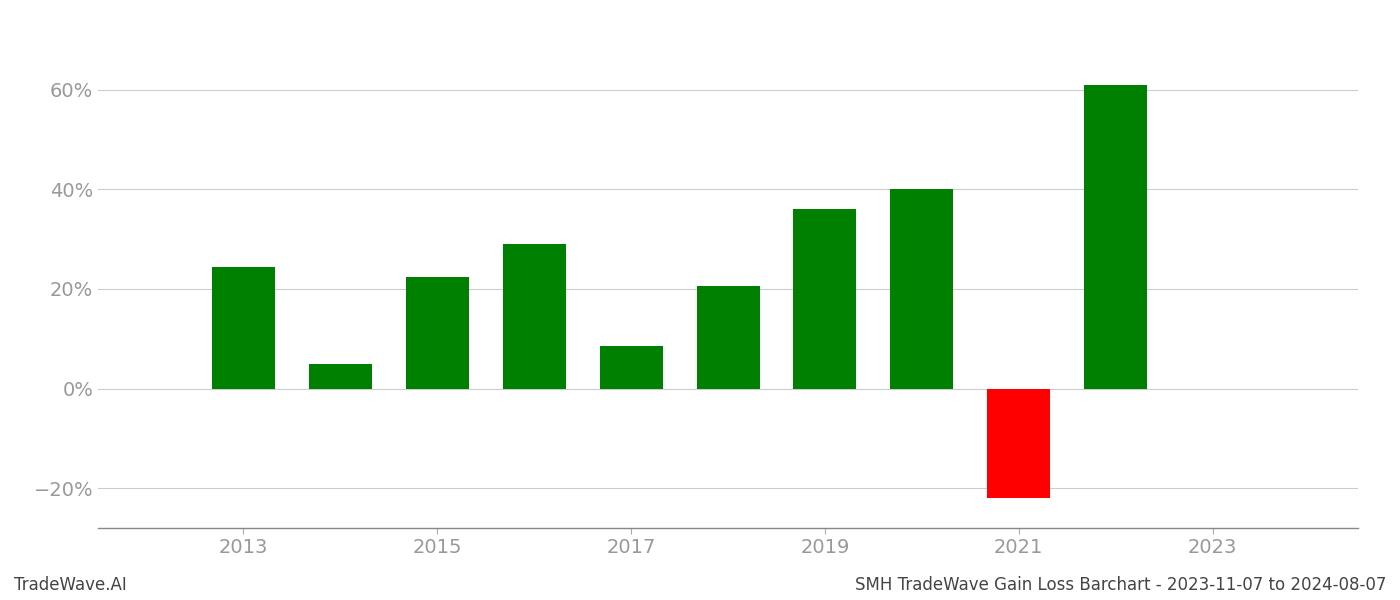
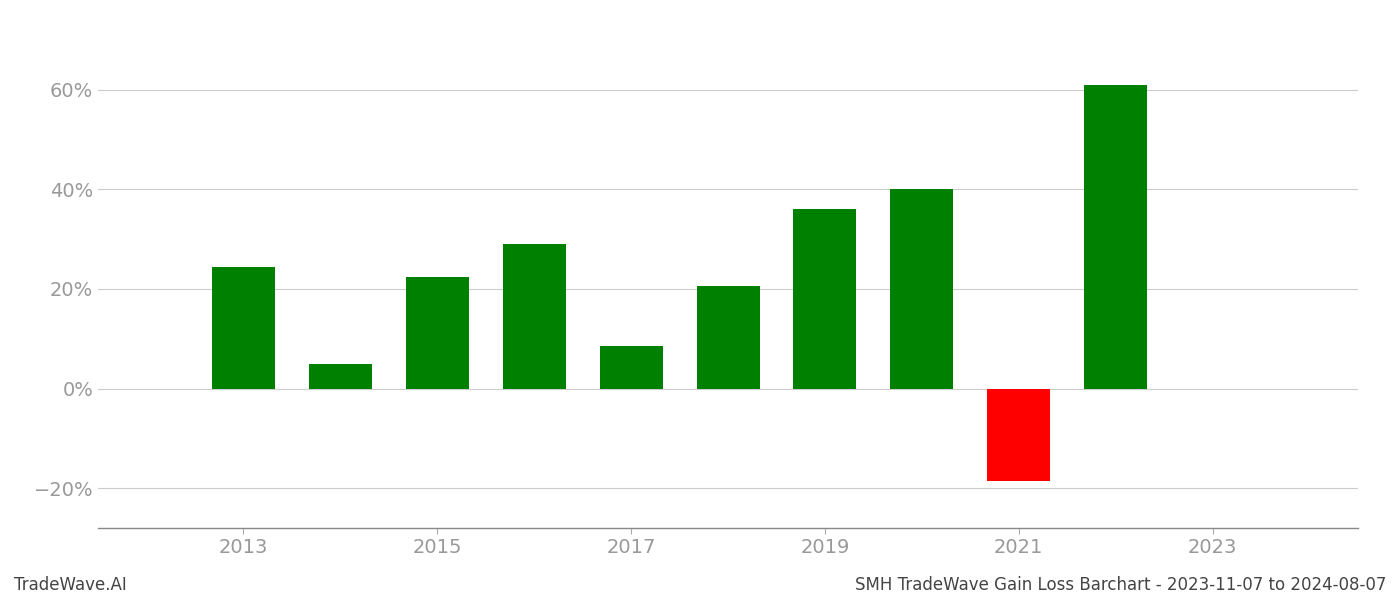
2021: -22.0% -> -18.5%
